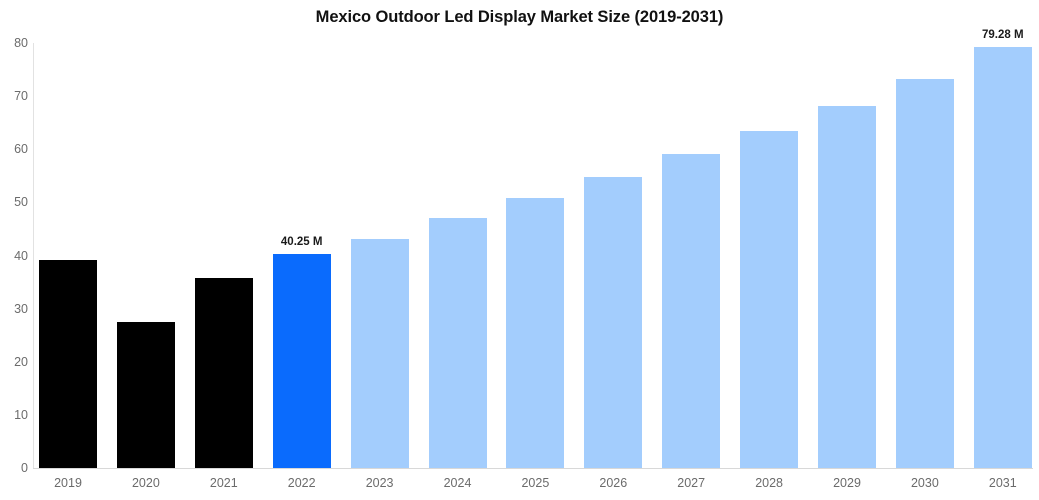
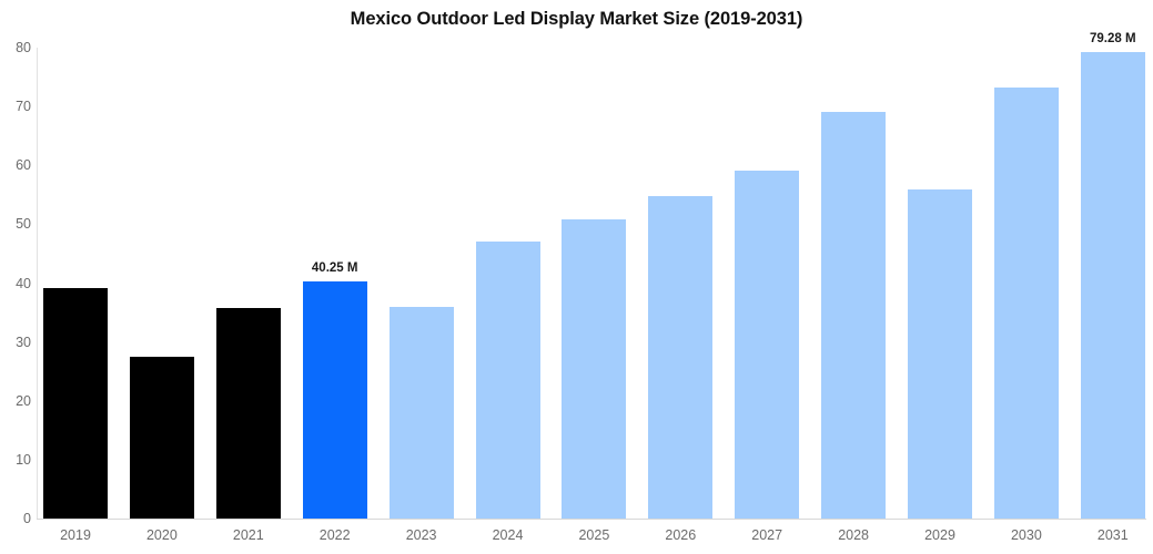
2023: 43 -> 36
2028: 63 -> 69
2029: 68 -> 56
